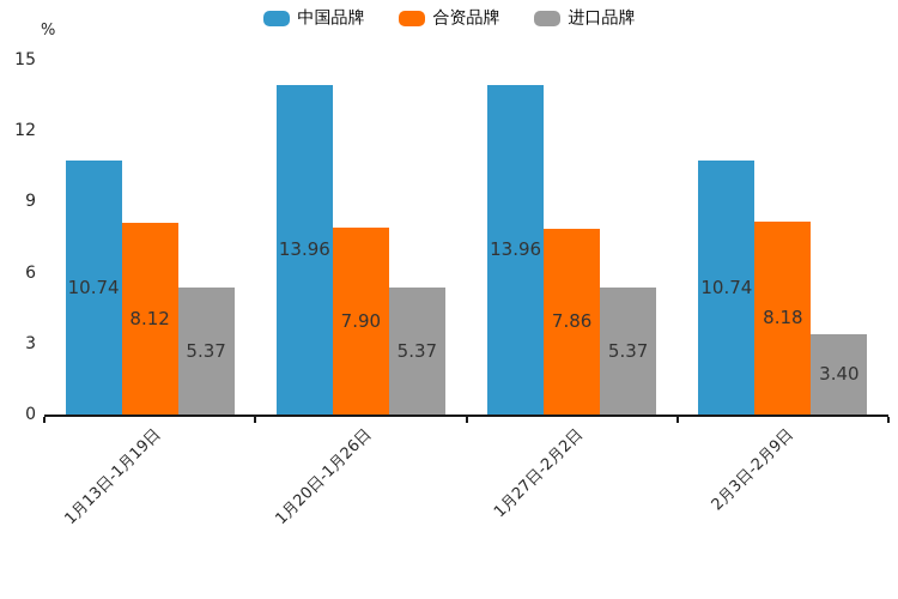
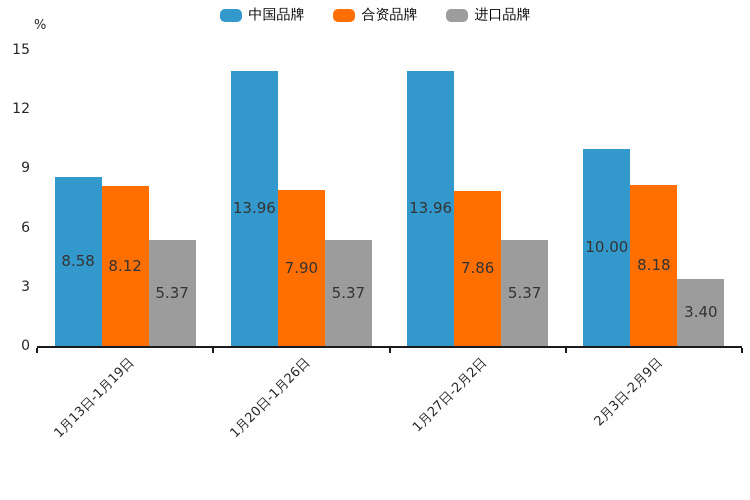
中国品牌/1月13日-1月19日: 10.74 -> 8.58
中国品牌/2月3日-2月9日: 10.74 -> 10.00
